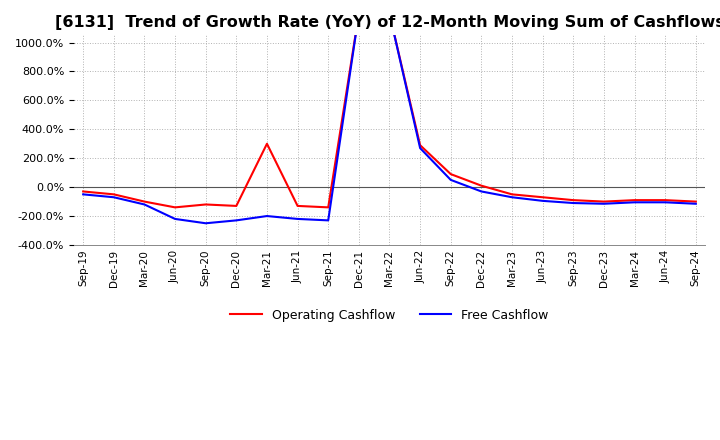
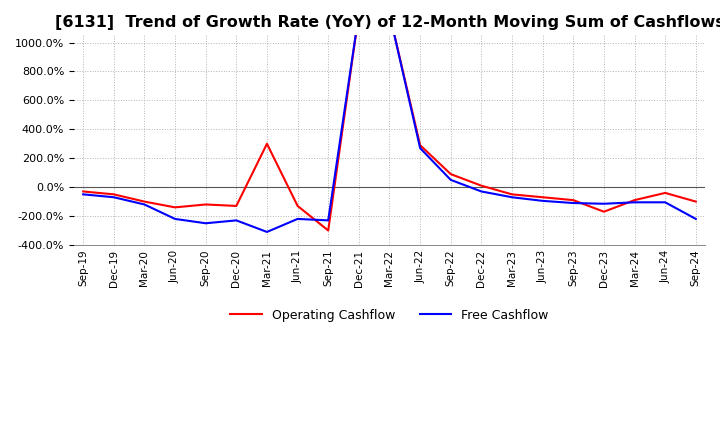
Free Cashflow/Mar-21: -200% -> -310%
Operating Cashflow/Sep-21: -140% -> -300%
Operating Cashflow/Dec-23: -100% -> -170%
Operating Cashflow/Jun-24: -90% -> -40%
Free Cashflow/Sep-24: -120% -> -220%
